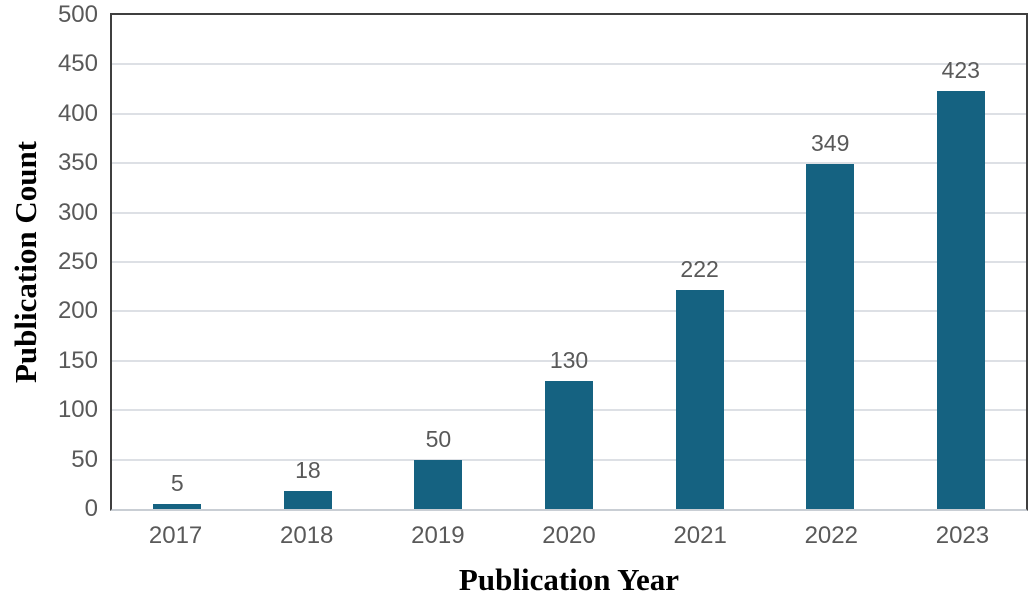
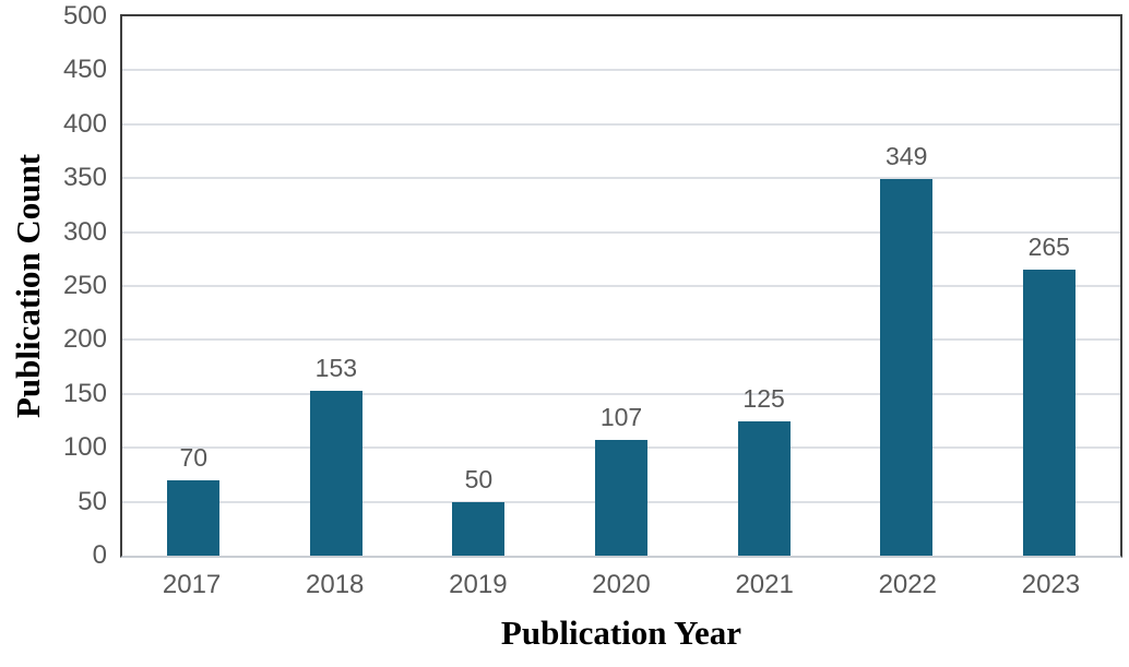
2017: 5 -> 70
2018: 18 -> 153
2020: 130 -> 107
2021: 222 -> 125
2023: 423 -> 265
